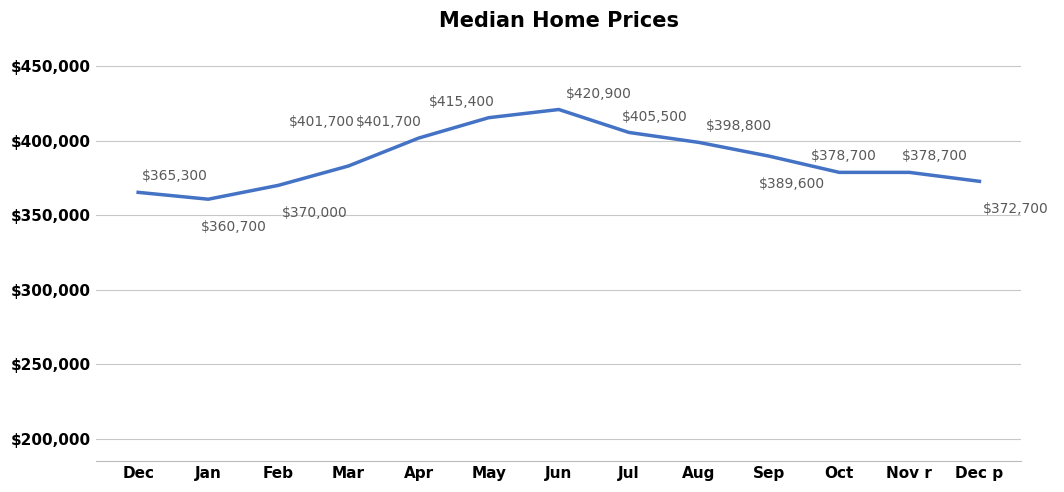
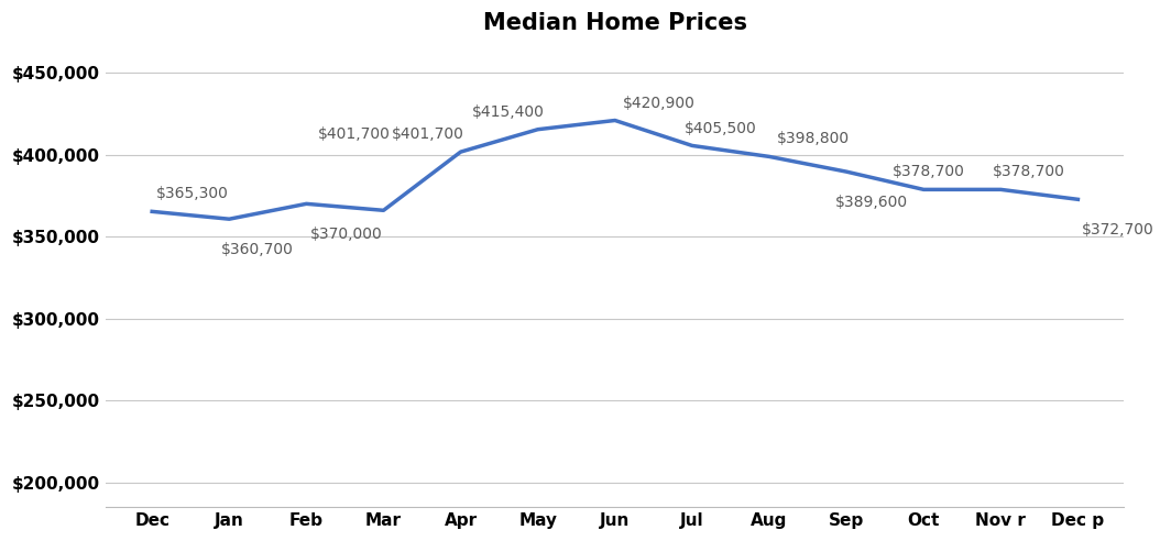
Mar: $383,000 -> $366,000
